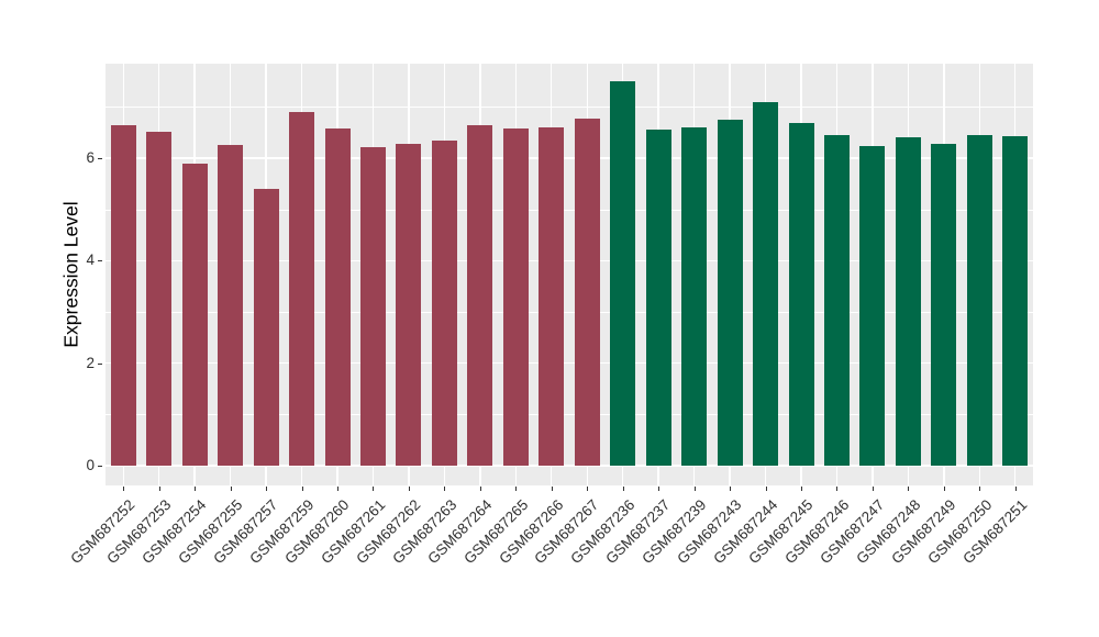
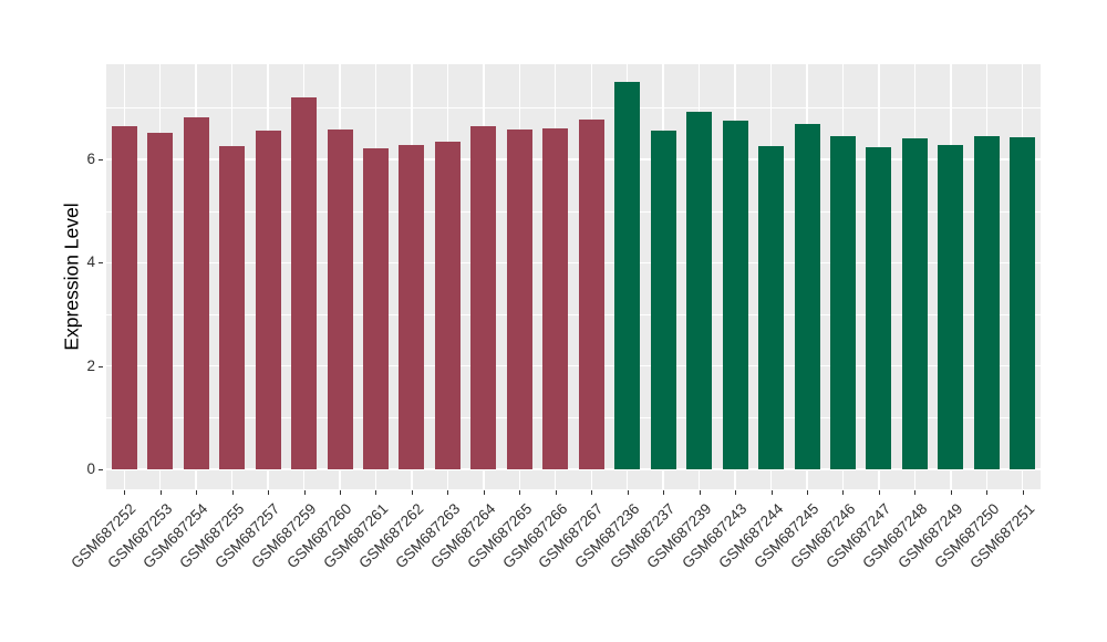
GSM687254: 5.9 -> 6.8
GSM687257: 5.4 -> 6.5
GSM687259: 6.9 -> 7.2
GSM687239: 6.6 -> 6.9
GSM687244: 7.1 -> 6.3
